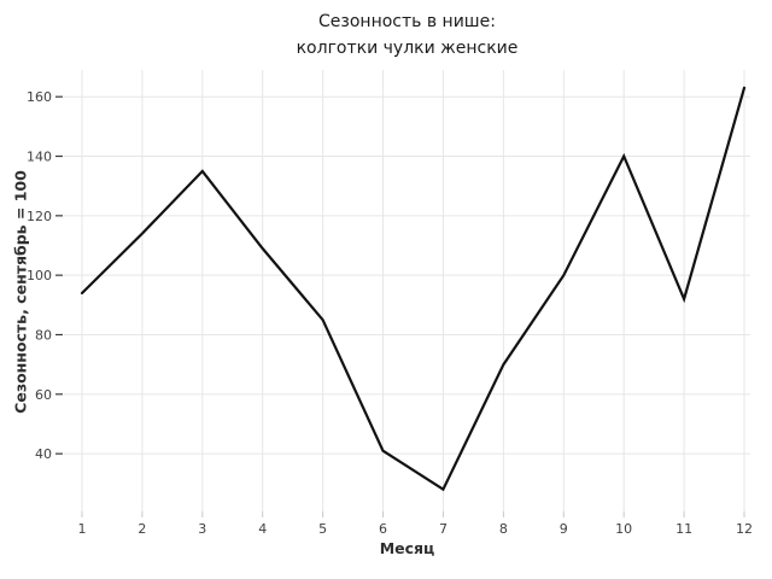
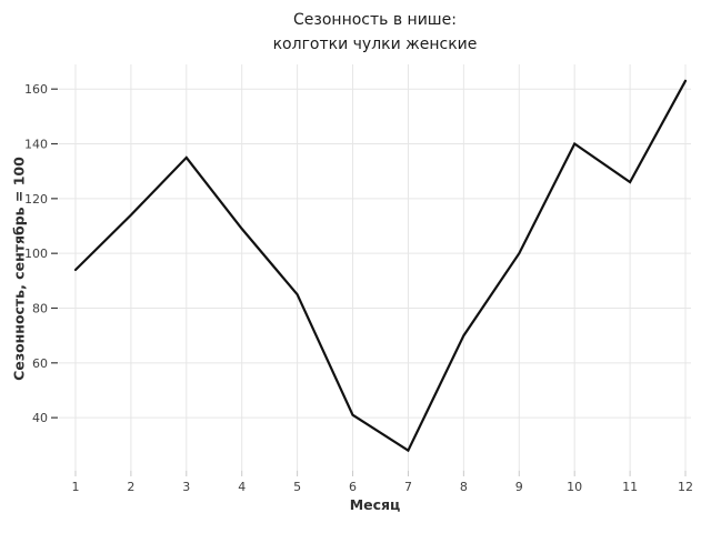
11: 92 -> 126
